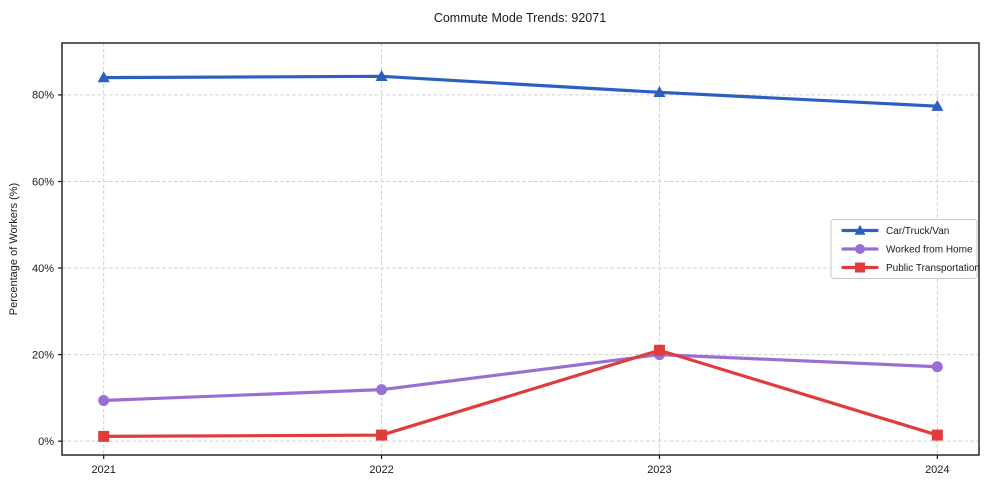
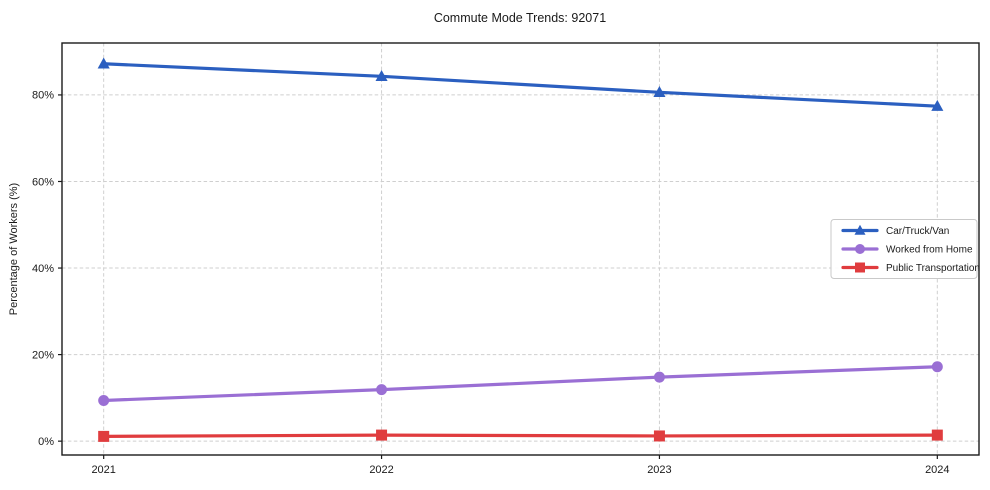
Car/Truck/Van/2021: 84% -> 87%
Worked from Home/2023: 20% -> 15%
Public Transportation/2023: 21% -> 1%
